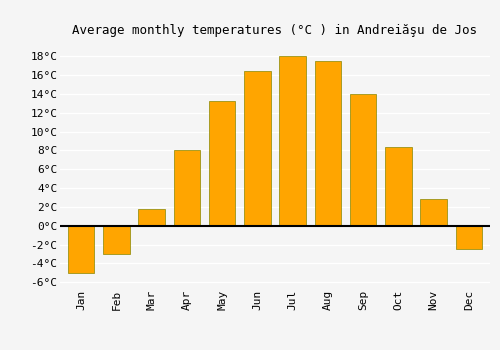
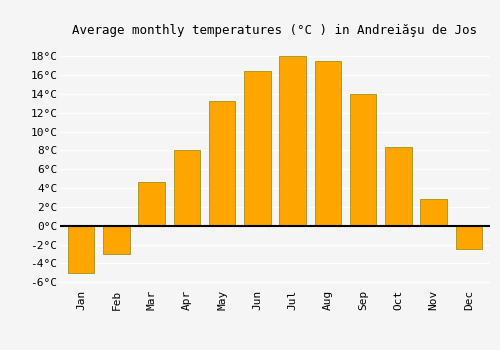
Mar: 1.8°C -> 4.6°C
